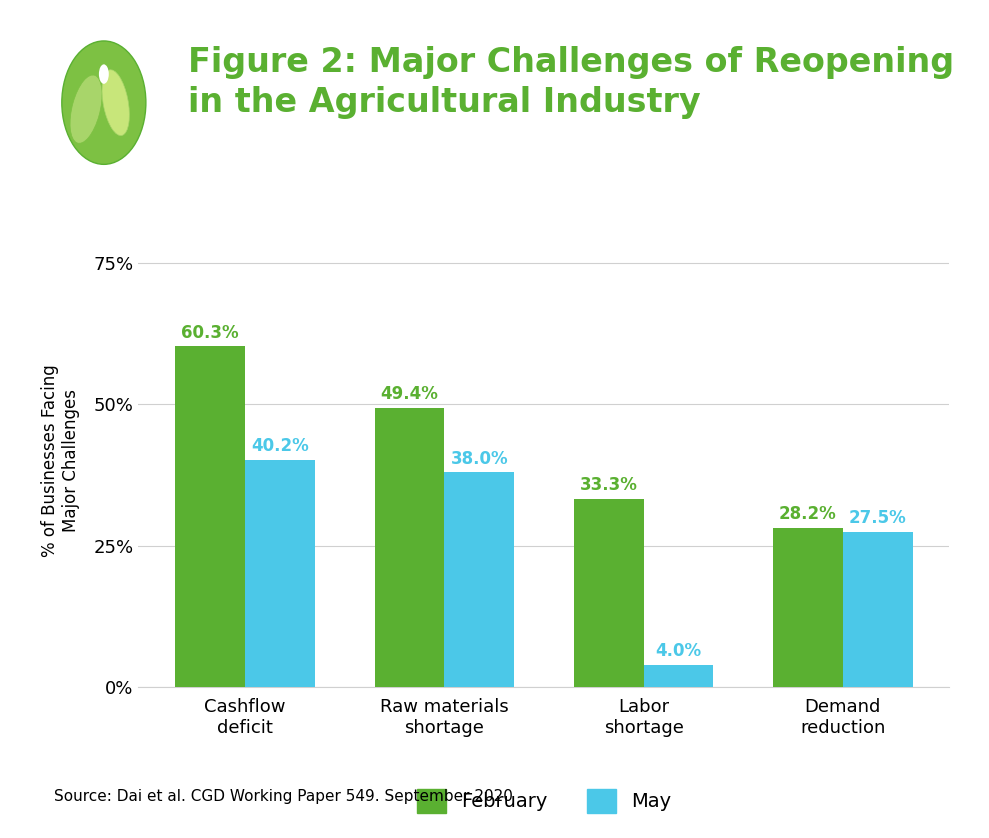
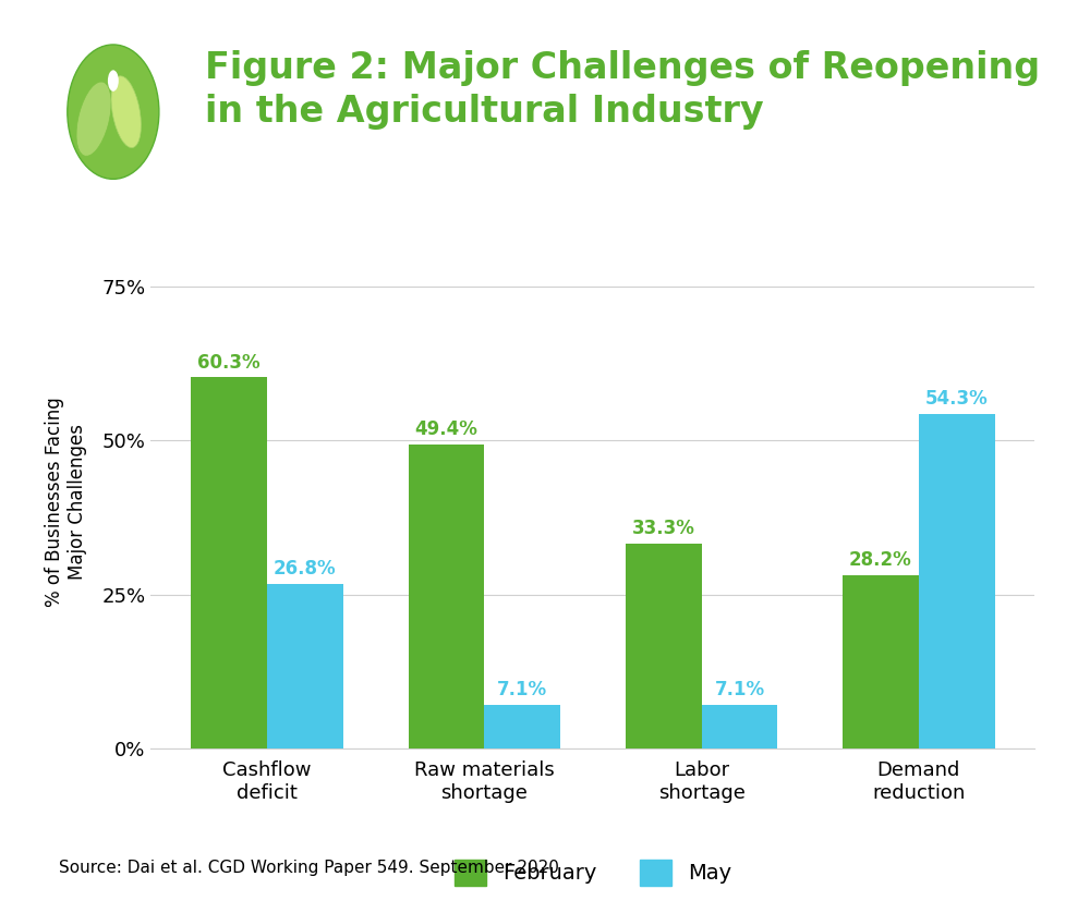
May/Cashflow deficit: 40.2% -> 26.8%
May/Raw materials shortage: 38.0% -> 7.1%
May/Labor shortage: 4.0% -> 7.1%
May/Demand reduction: 27.5% -> 54.3%
